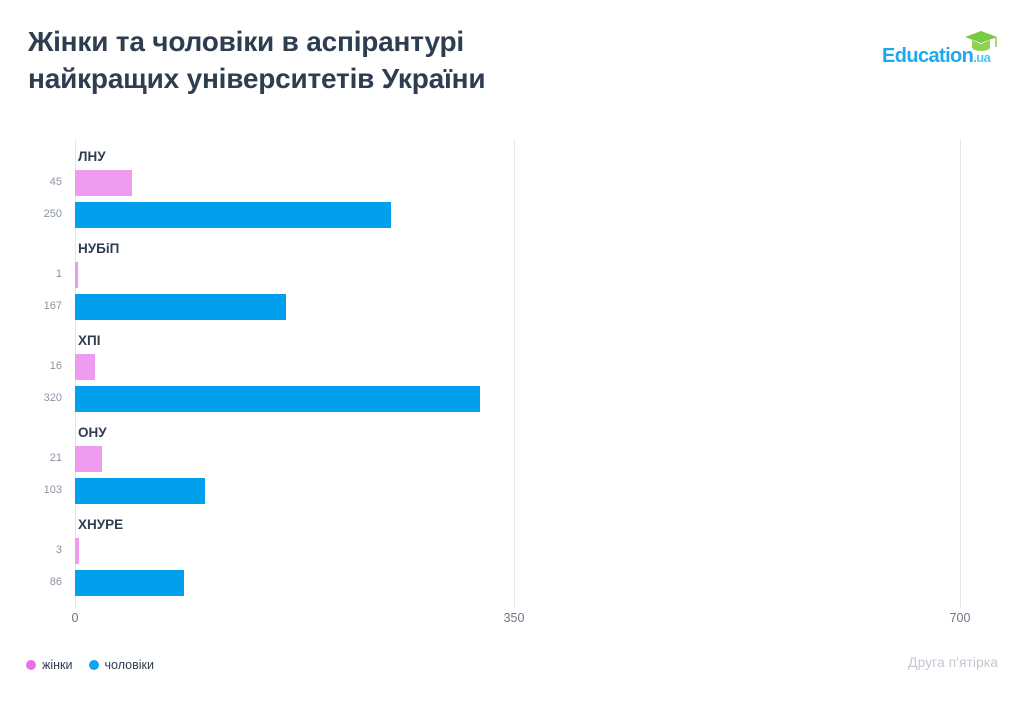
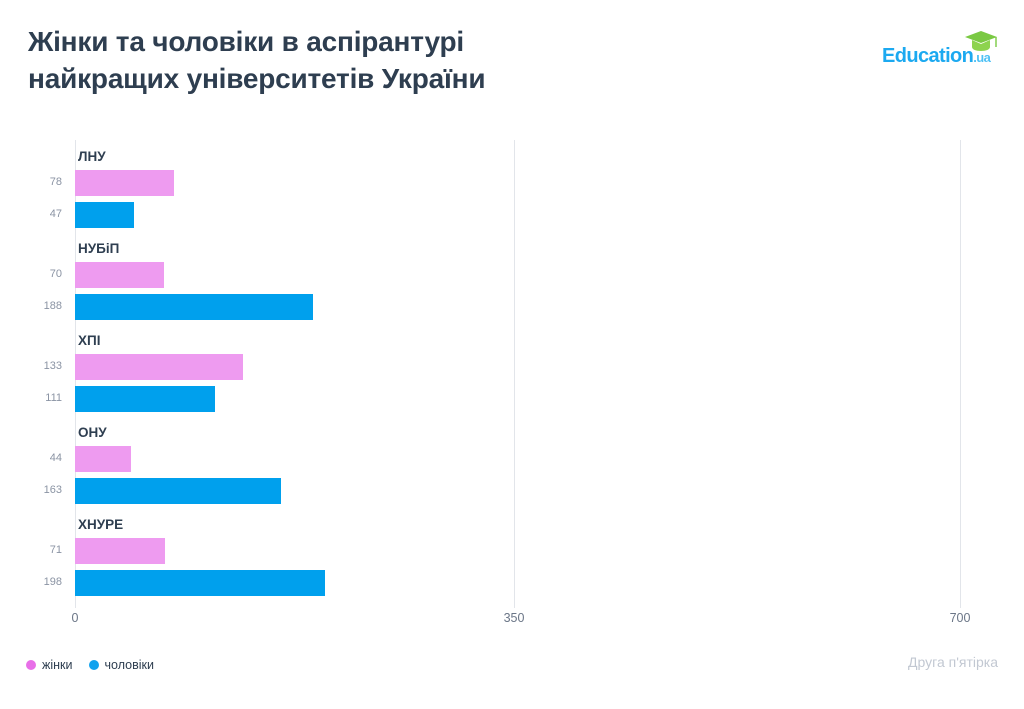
жінки/ЛНУ: 45 -> 78
чоловіки/ЛНУ: 250 -> 47
жінки/НУБіП: 1 -> 70
чоловіки/НУБіП: 167 -> 188
жінки/ХПІ: 16 -> 133
чоловіки/ХПІ: 320 -> 111
жінки/ОНУ: 21 -> 44
чоловіки/ОНУ: 103 -> 163
жінки/ХНУРЕ: 3 -> 71
чоловіки/ХНУРЕ: 86 -> 198
